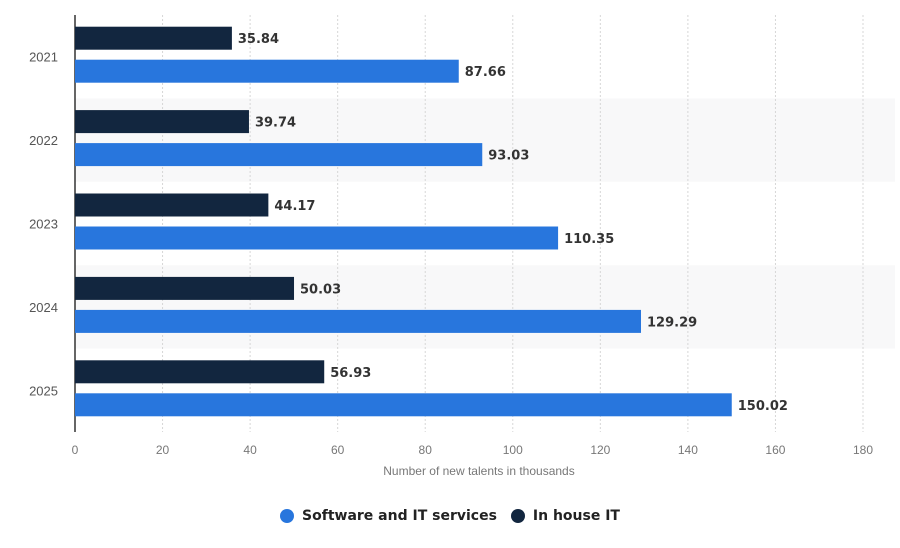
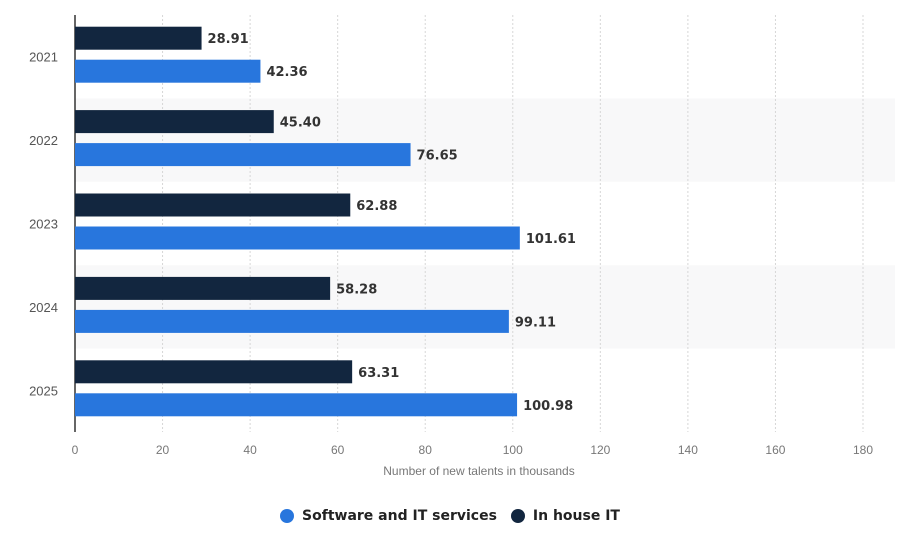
In house IT/2021: 35.84 -> 28.91
Software and IT services/2021: 87.66 -> 42.36
In house IT/2022: 39.74 -> 45.40
Software and IT services/2022: 93.03 -> 76.65
In house IT/2023: 44.17 -> 62.88
Software and IT services/2023: 110.35 -> 101.61
In house IT/2024: 50.03 -> 58.28
Software and IT services/2024: 129.29 -> 99.11
In house IT/2025: 56.93 -> 63.31
Software and IT services/2025: 150.02 -> 100.98
